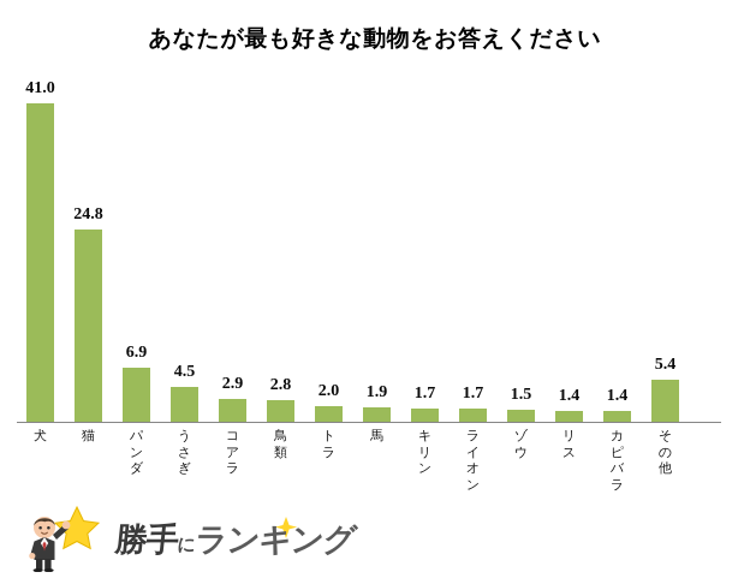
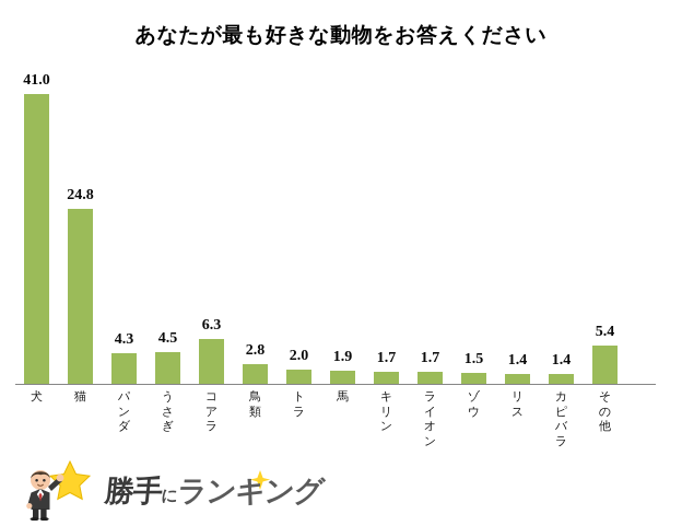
パンダ: 6.9 -> 4.3
コアラ: 2.9 -> 6.3
